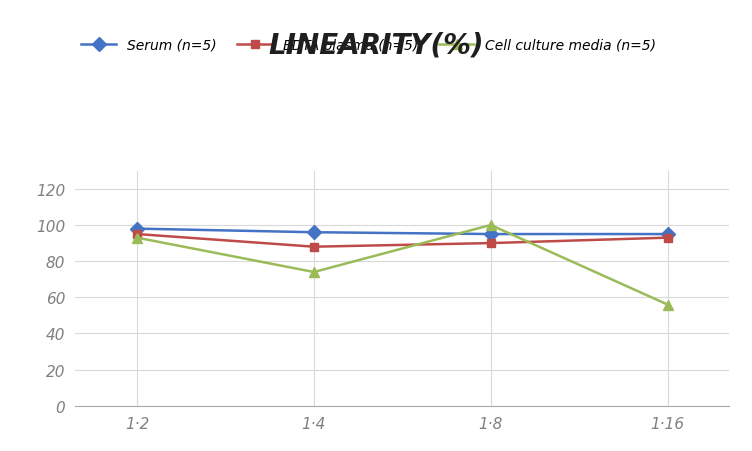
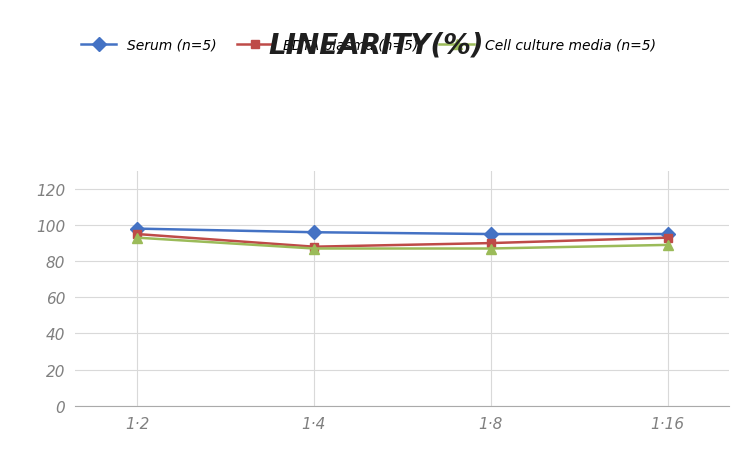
Cell culture media (n=5)/1·4: 74 -> 87
Cell culture media (n=5)/1·8: 100 -> 87
Cell culture media (n=5)/1·16: 56 -> 89
